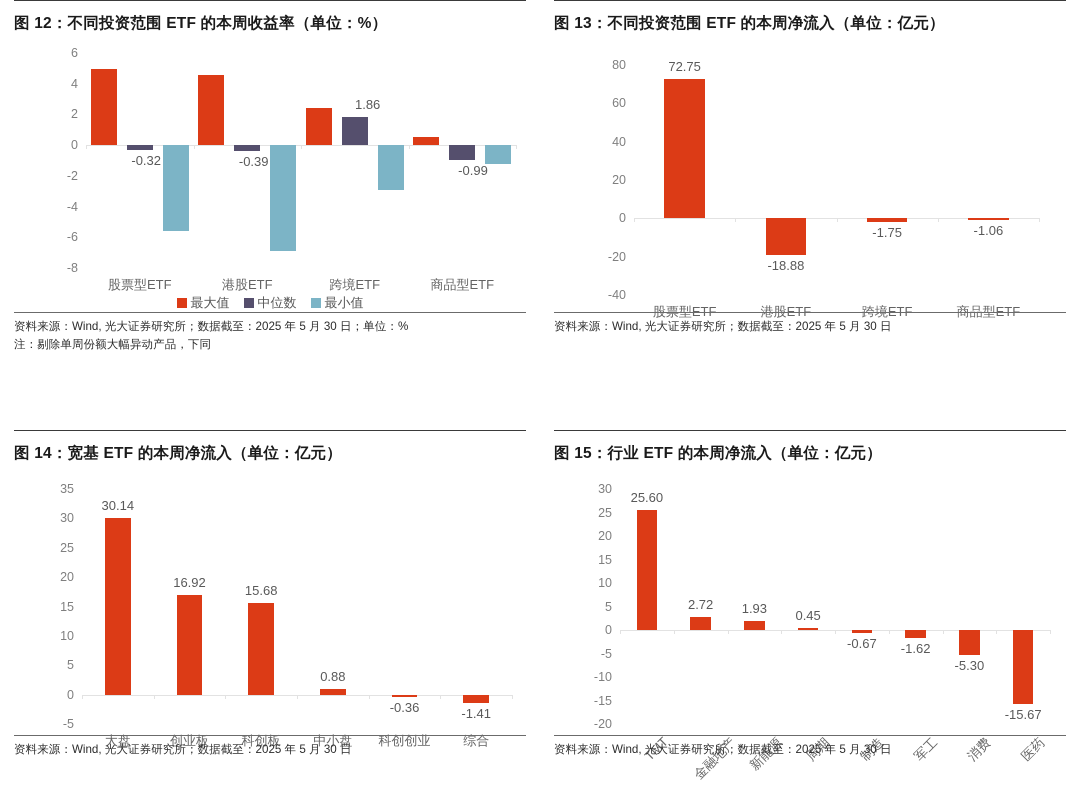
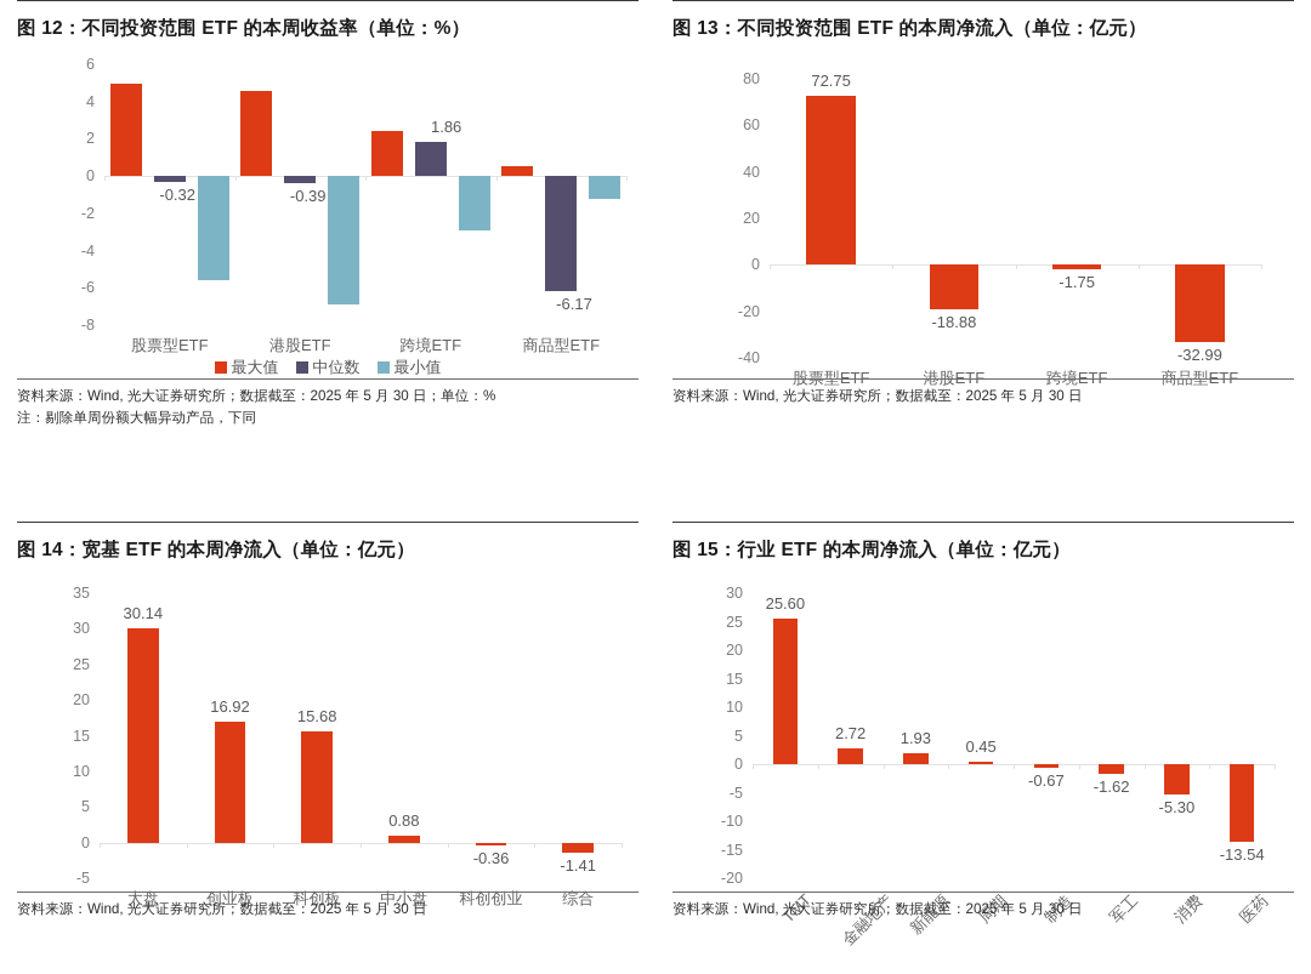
图 12：不同投资范围 ETF 的本周收益率（单位：%）/中位数/商品型ETF: -0.99 -> -6.17
图 13：不同投资范围 ETF 的本周净流入（单位：亿元）/商品型ETF: -1.06 -> -32.99
图 15：行业 ETF 的本周净流入（单位：亿元）/医药: -15.67 -> -13.54
